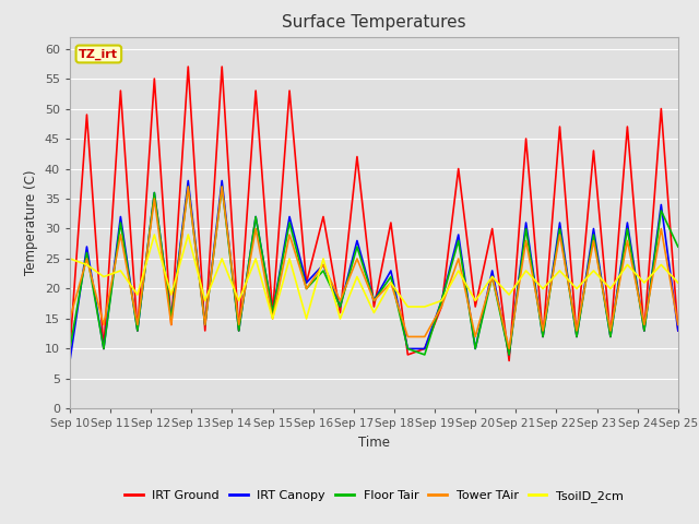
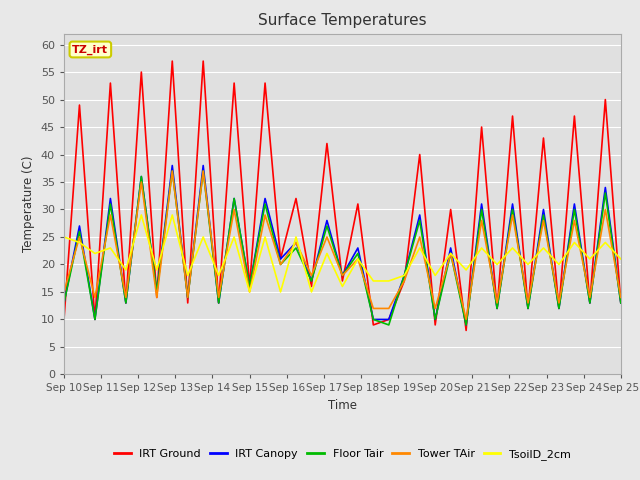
IRT Canopy/Sep 10: 8 -> 13
Floor Tair/Sep 10: 10 -> 13
IRT Ground/Sep 20: 17 -> 9
Floor Tair/Sep 25: 27 -> 13
